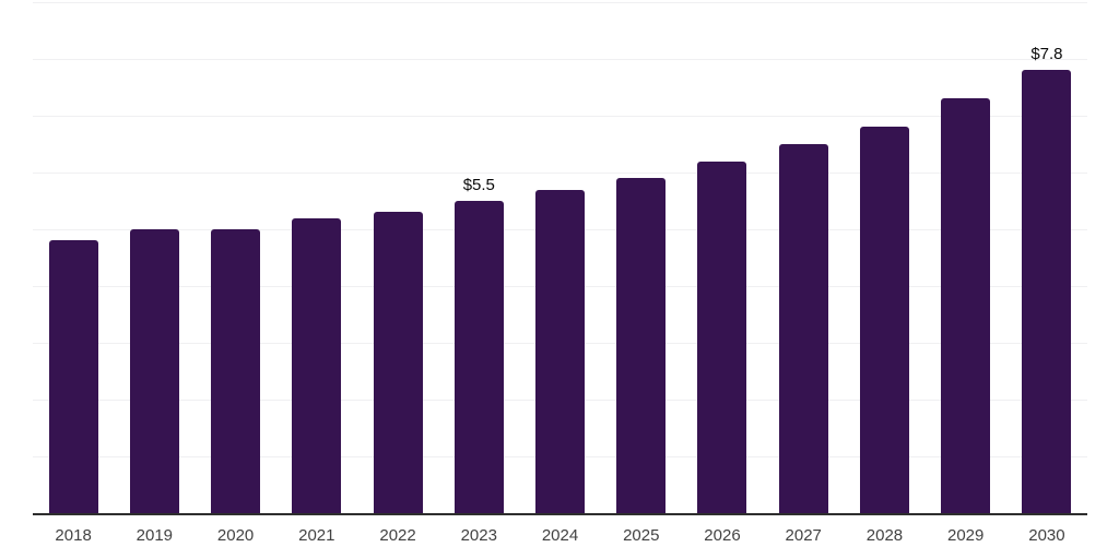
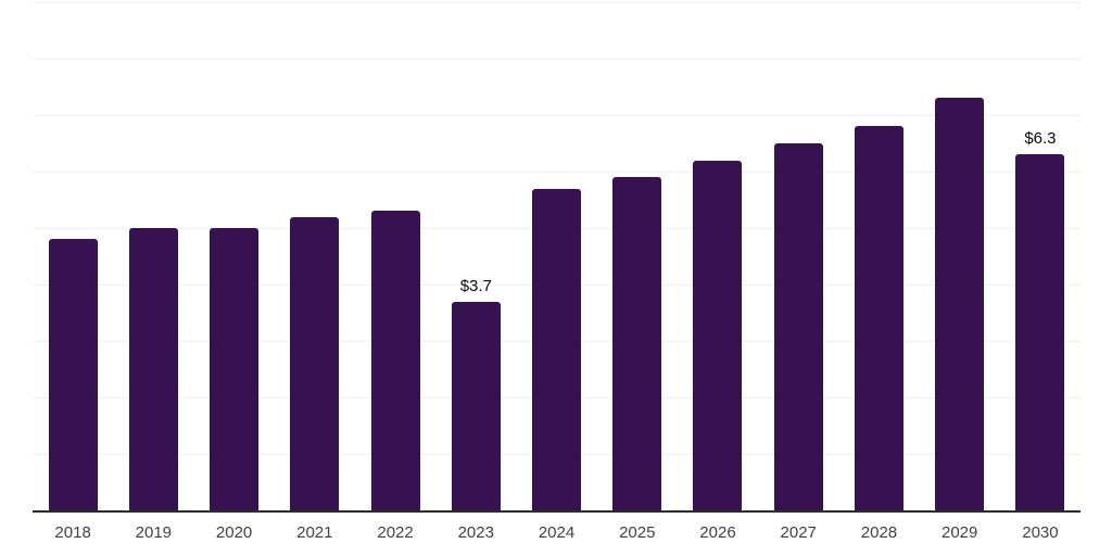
2023: $5.5 -> $3.7
2030: $7.8 -> $6.3
